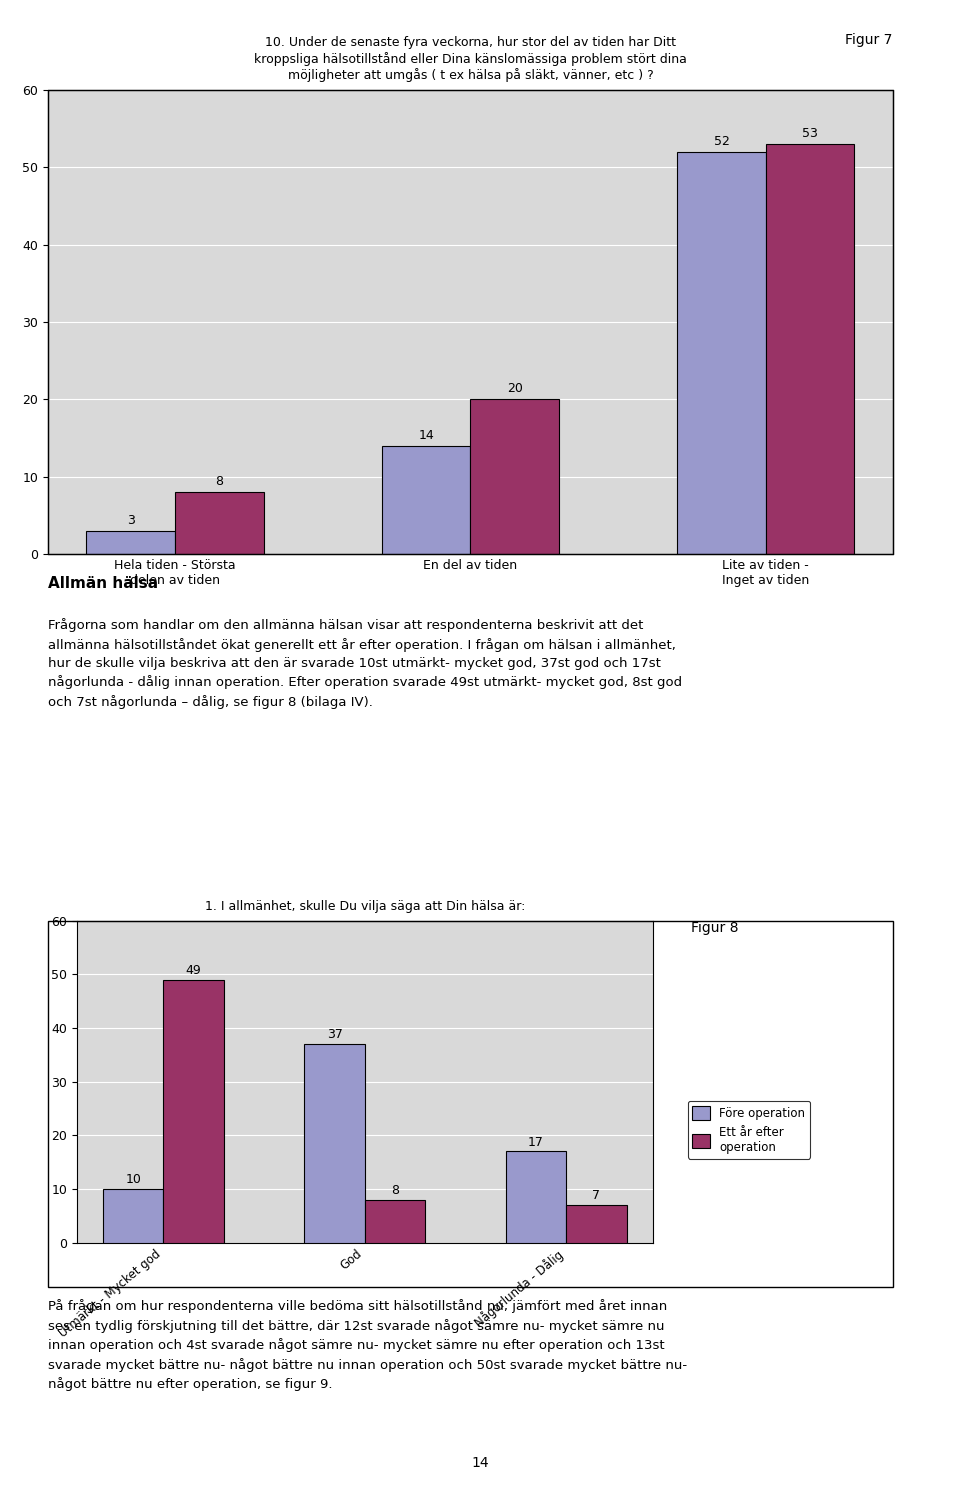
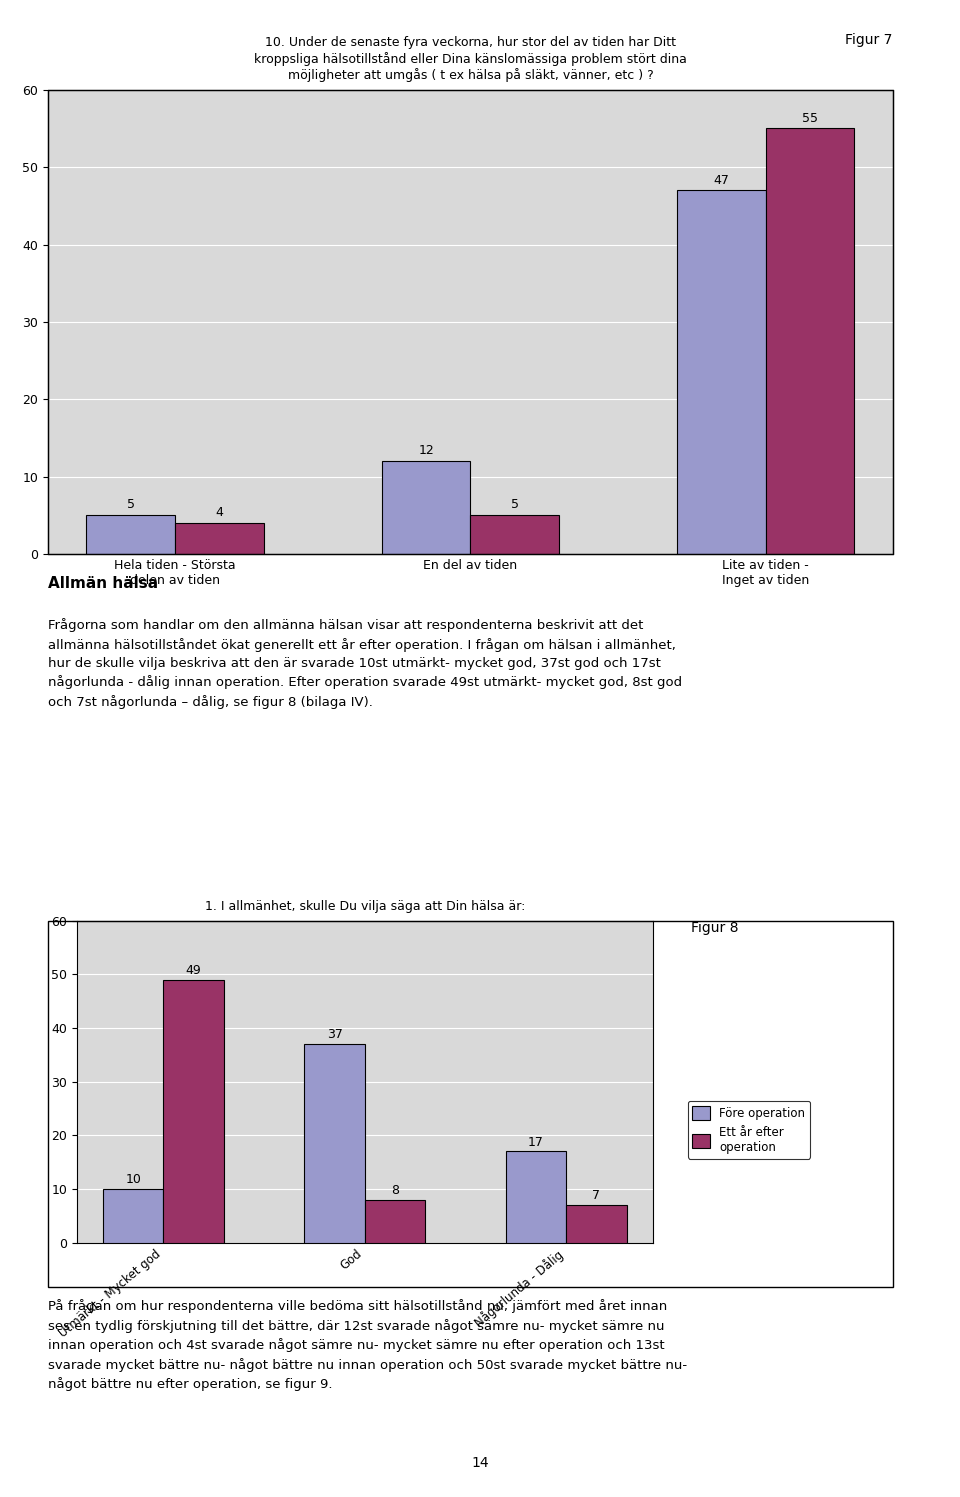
Före operation/Hela tiden - Största delen av tiden: 3 -> 5
Ett år efter operation/Hela tiden - Största delen av tiden: 8 -> 4
Före operation/En del av tiden: 14 -> 12
Ett år efter operation/En del av tiden: 20 -> 5
Före operation/Lite av tiden - Inget av tiden: 52 -> 47
Ett år efter operation/Lite av tiden - Inget av tiden: 53 -> 55
